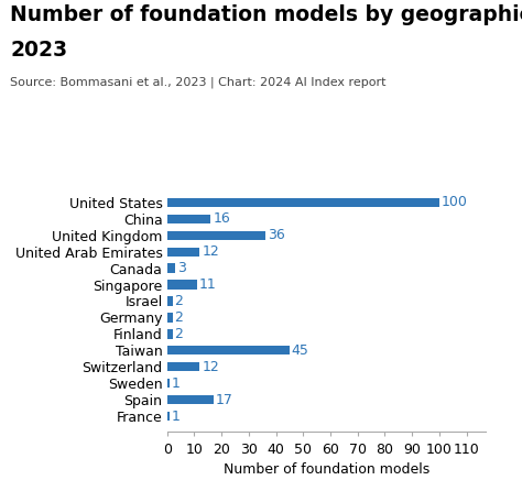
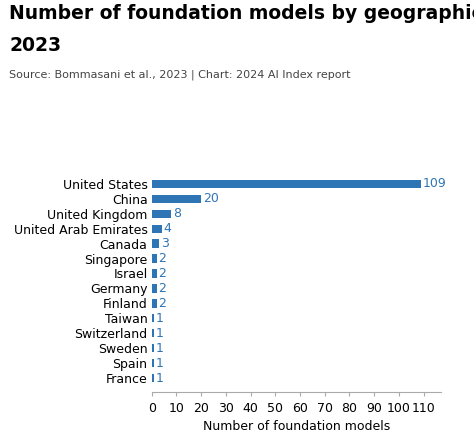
United States: 100 -> 109
China: 16 -> 20
United Kingdom: 36 -> 8
United Arab Emirates: 12 -> 4
Singapore: 11 -> 2
Taiwan: 45 -> 1
Switzerland: 12 -> 1
Spain: 17 -> 1
